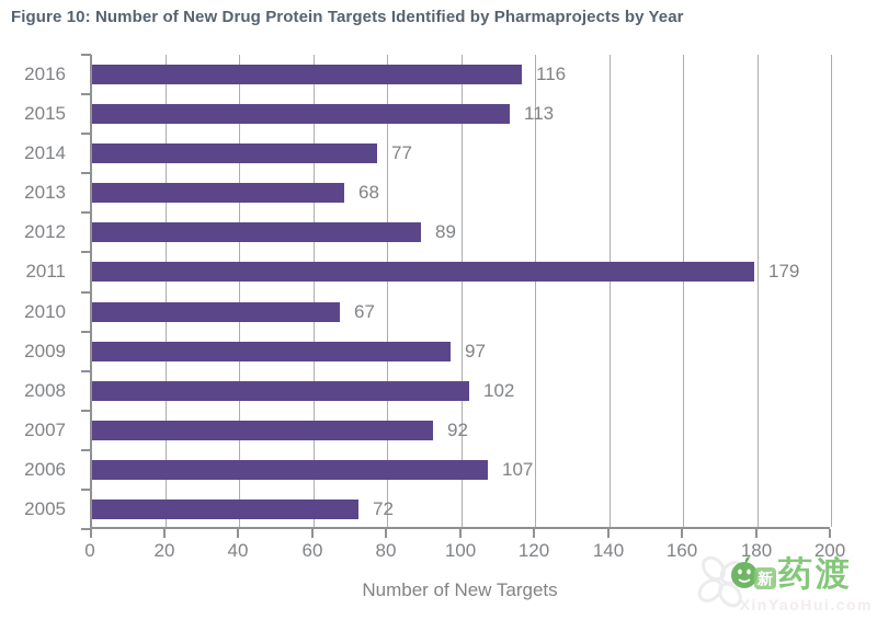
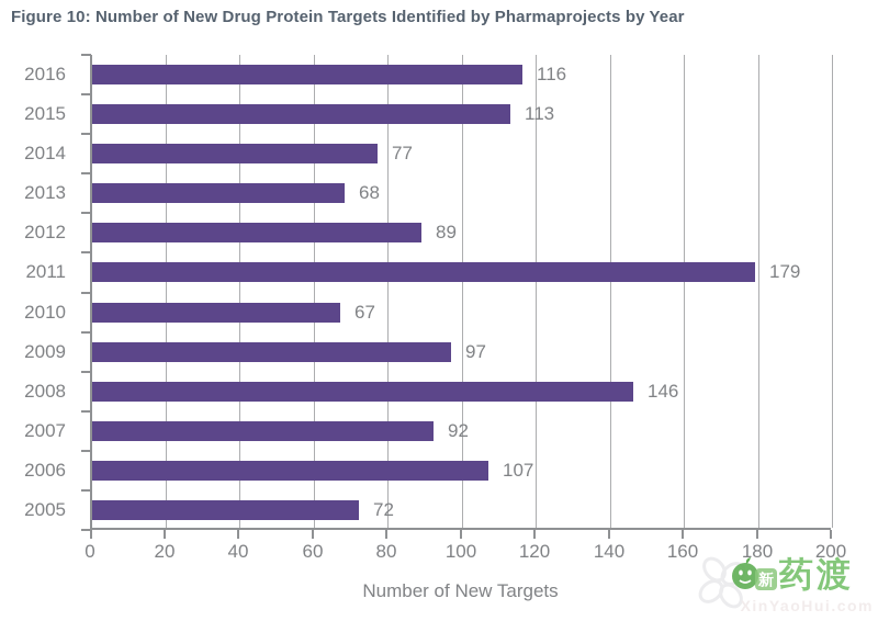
2008: 102 -> 146
